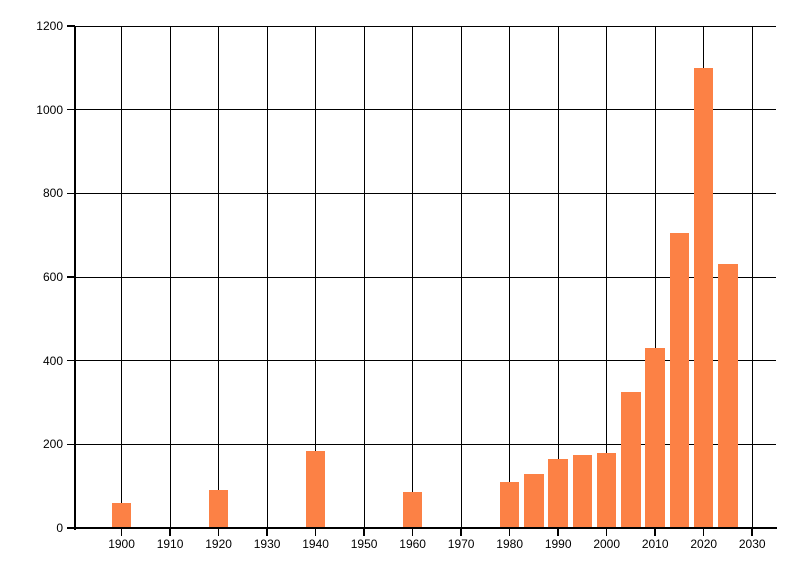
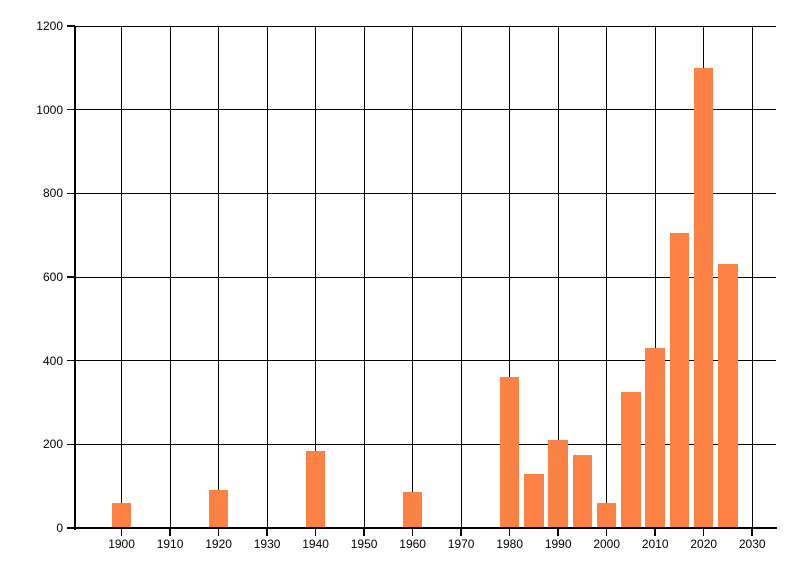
1980: 110 -> 360
1990: 160 -> 210
2000: 180 -> 60
